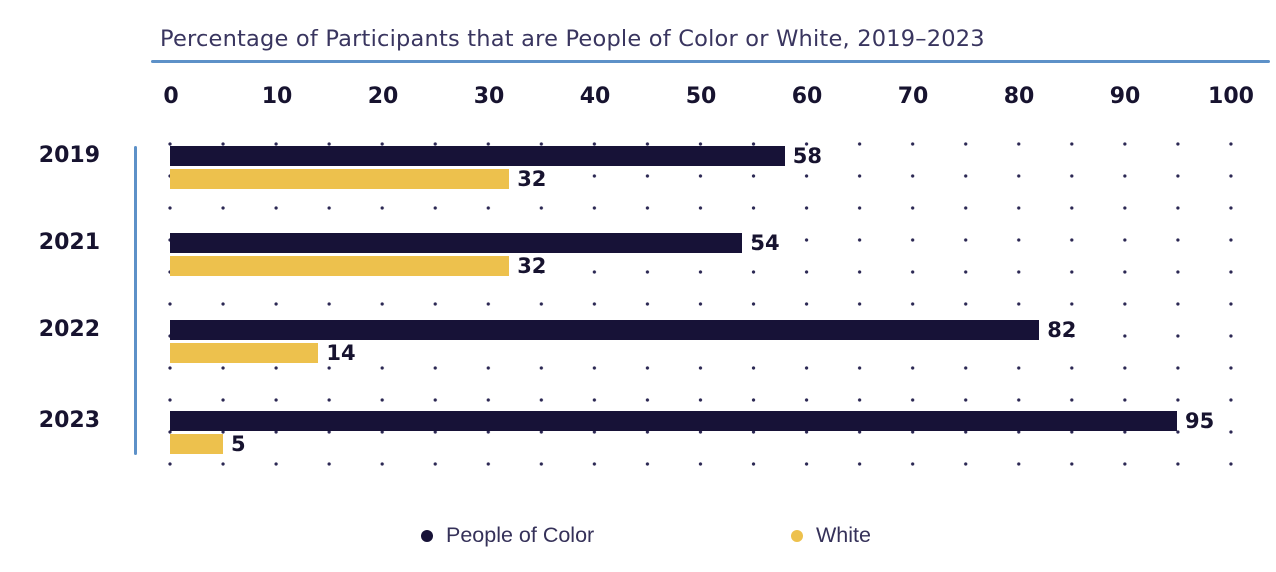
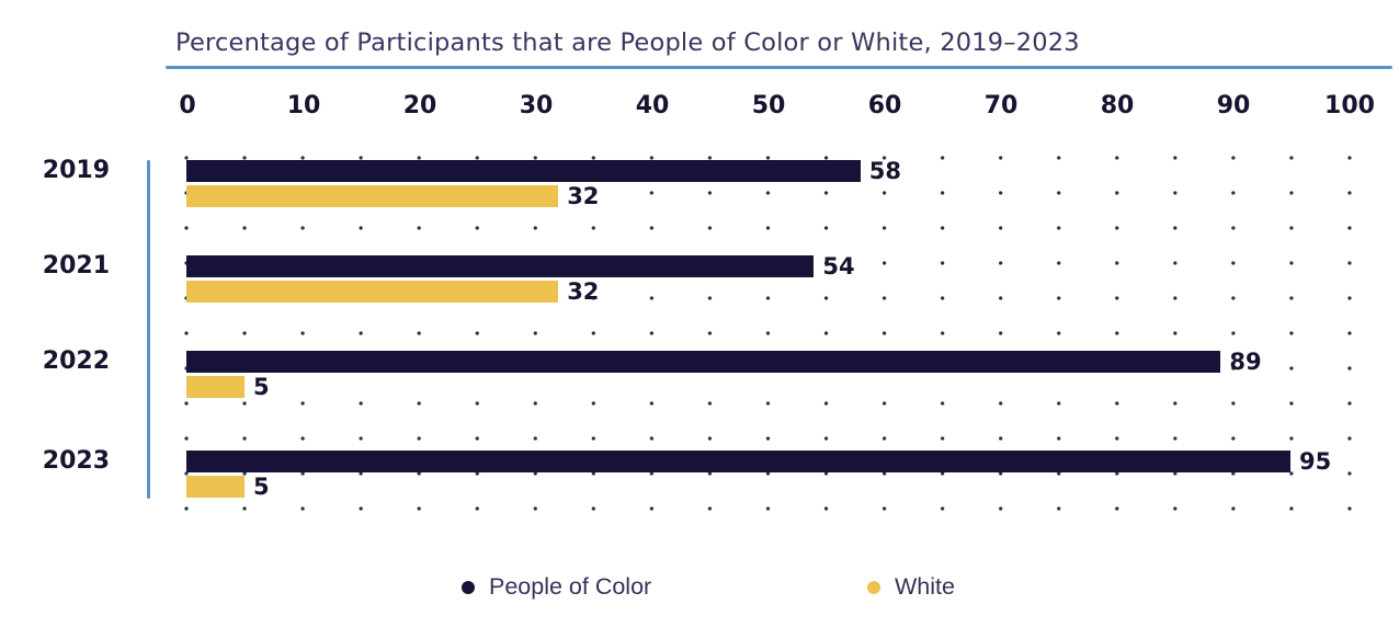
People of Color/2022: 82 -> 89
White/2022: 14 -> 5
